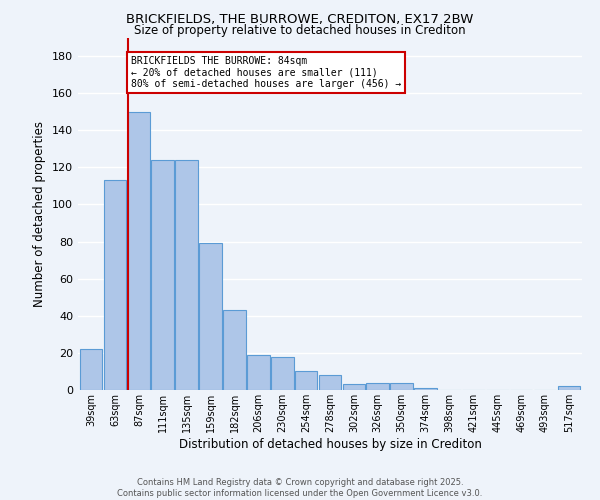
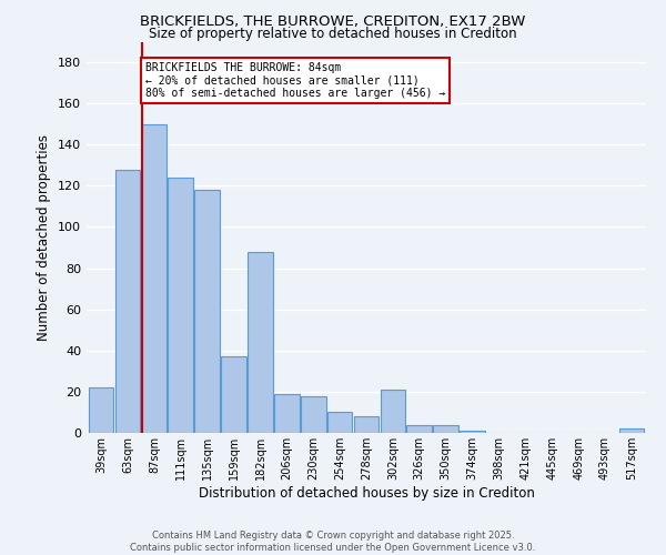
63sqm: 113 -> 128
135sqm: 124 -> 118
159sqm: 79 -> 37
182sqm: 43 -> 88
302sqm: 3 -> 21
